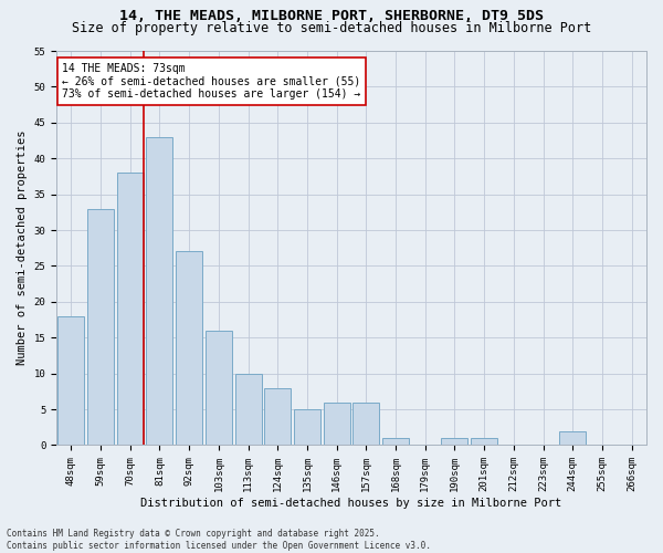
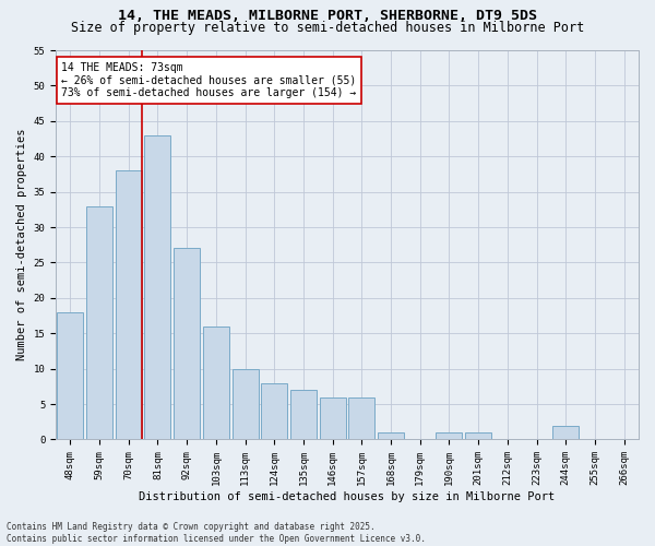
135sqm: 5 -> 7
